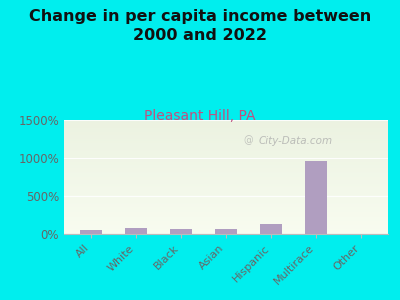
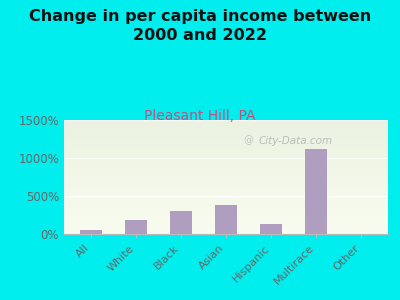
White: 80% -> 180%
Black: 60% -> 300%
Asian: 60% -> 380%
Multirace: 960% -> 1120%
